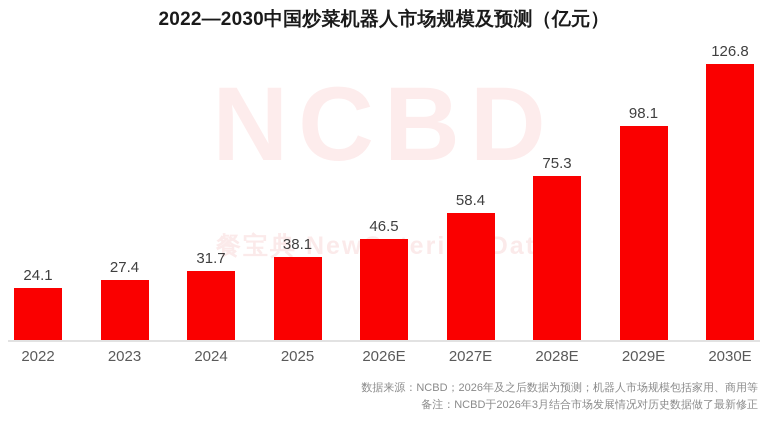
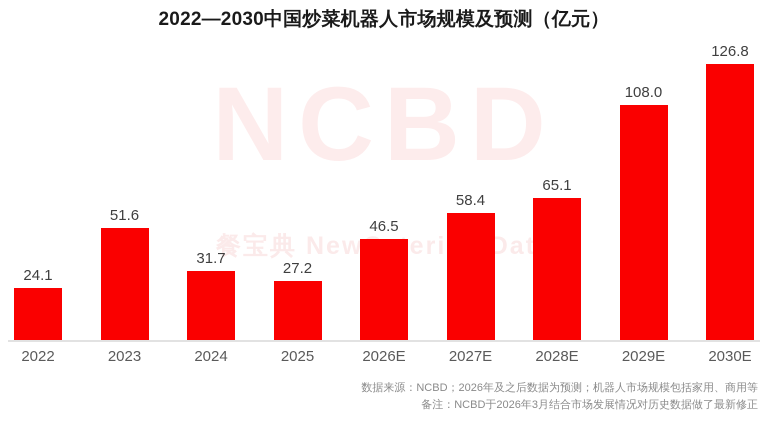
2023: 27.4 -> 51.6
2025: 38.1 -> 27.2
2028E: 75.3 -> 65.1
2029E: 98.1 -> 108.0
